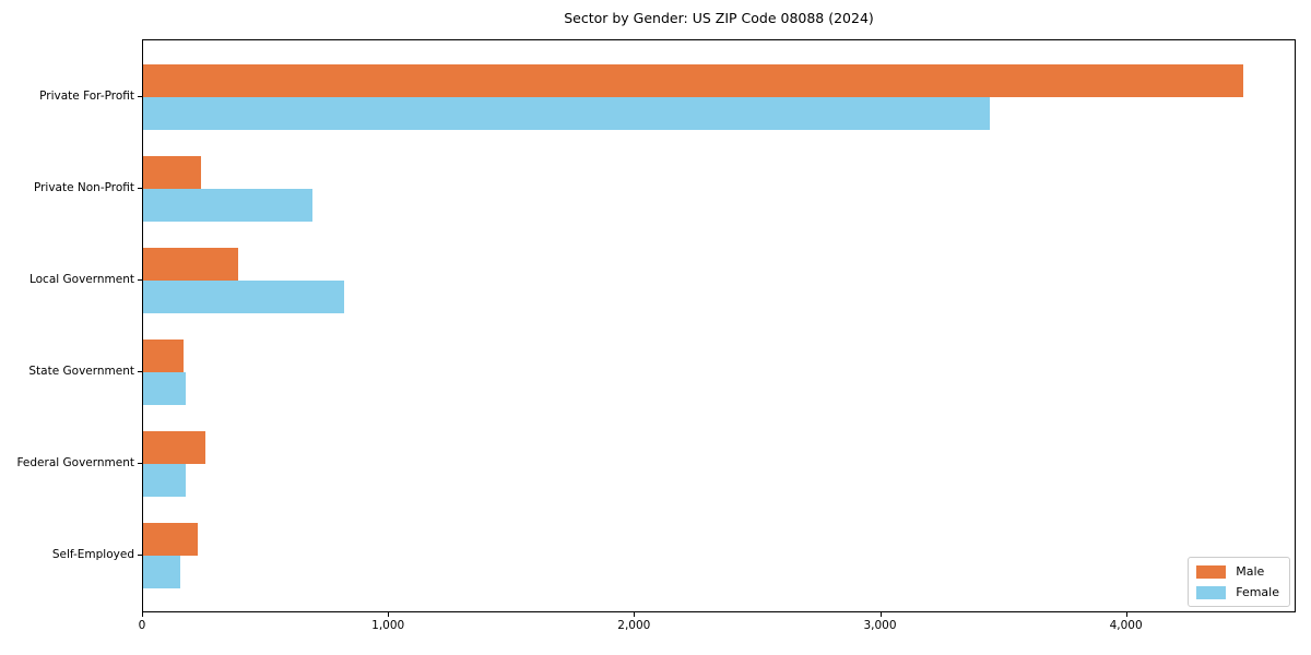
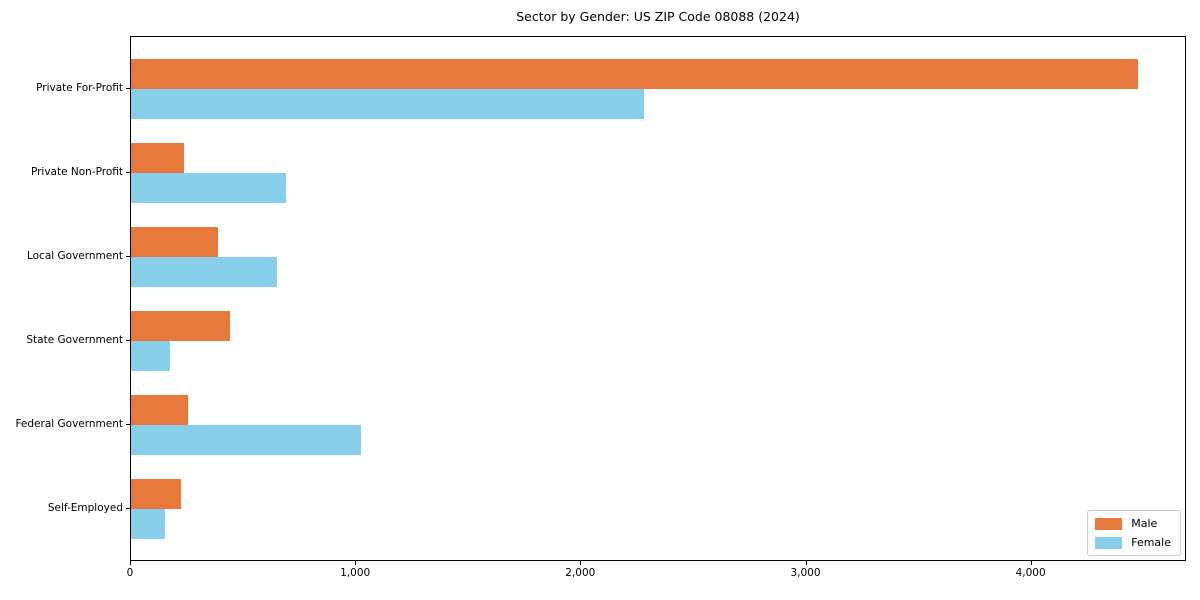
Female/Private For-Profit: 3440 -> 2280
Female/Local Government: 820 -> 650
Male/State Government: 160 -> 440
Female/Federal Government: 180 -> 1020
